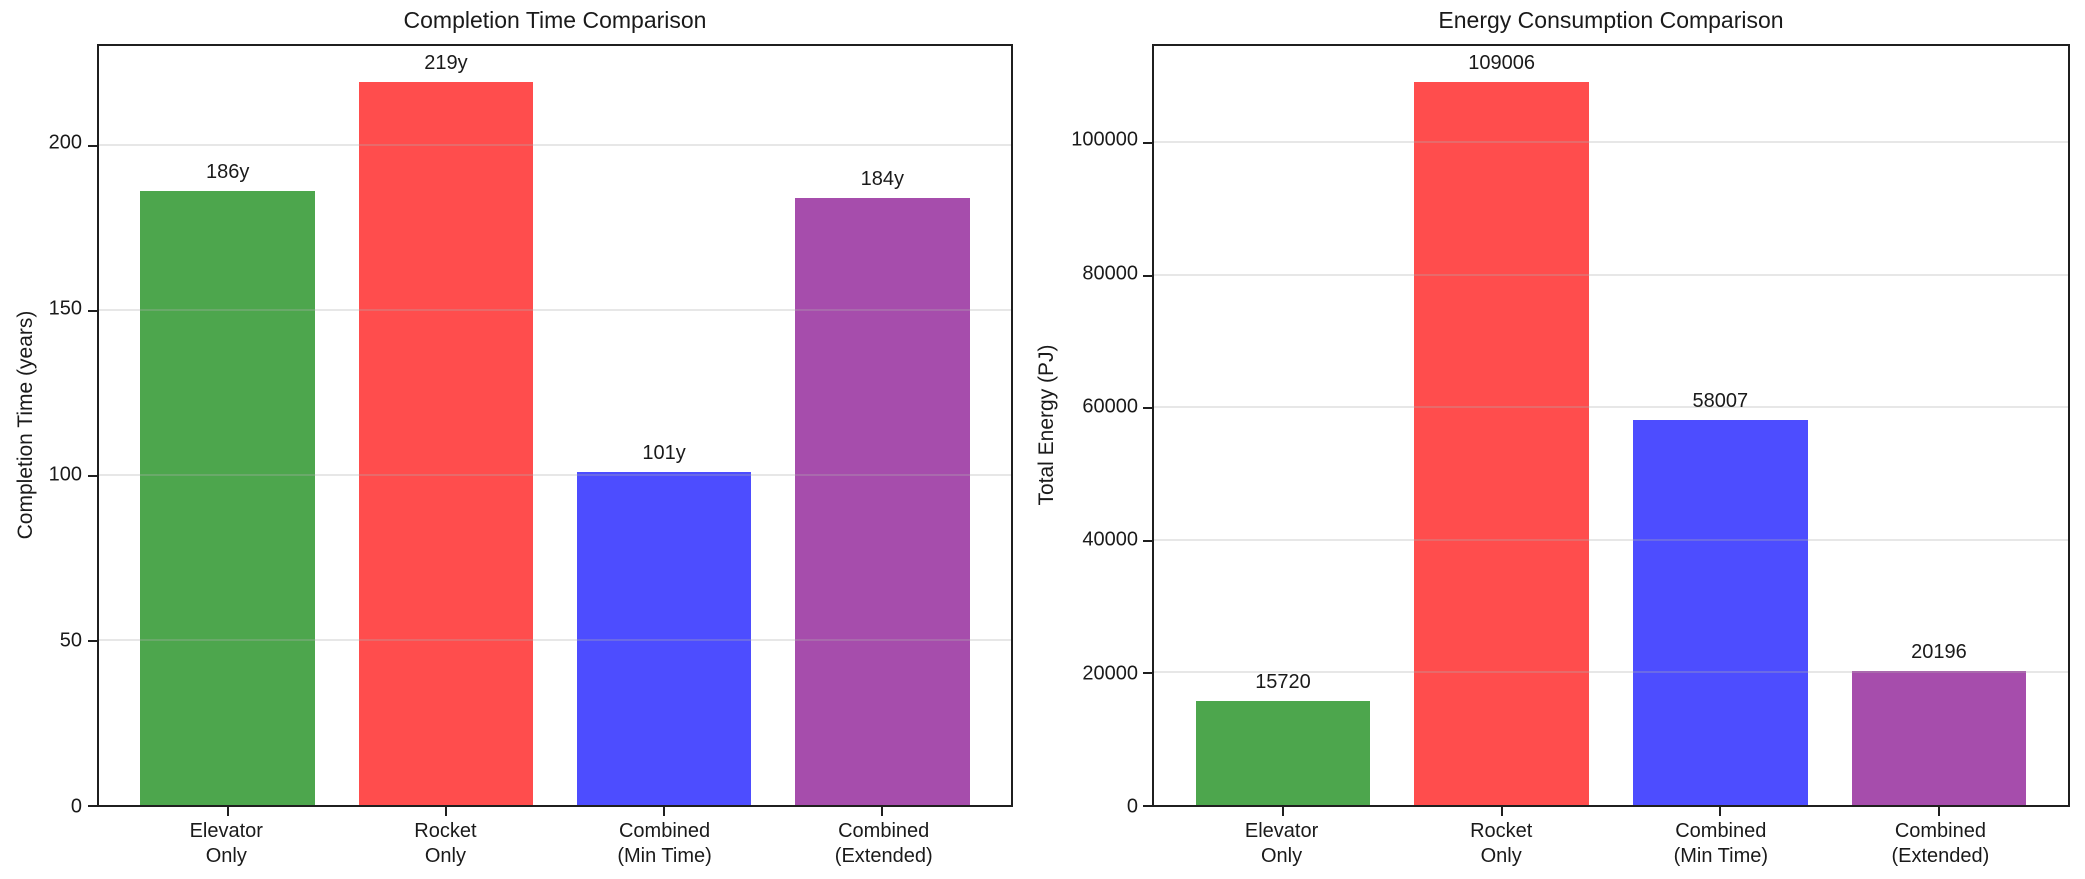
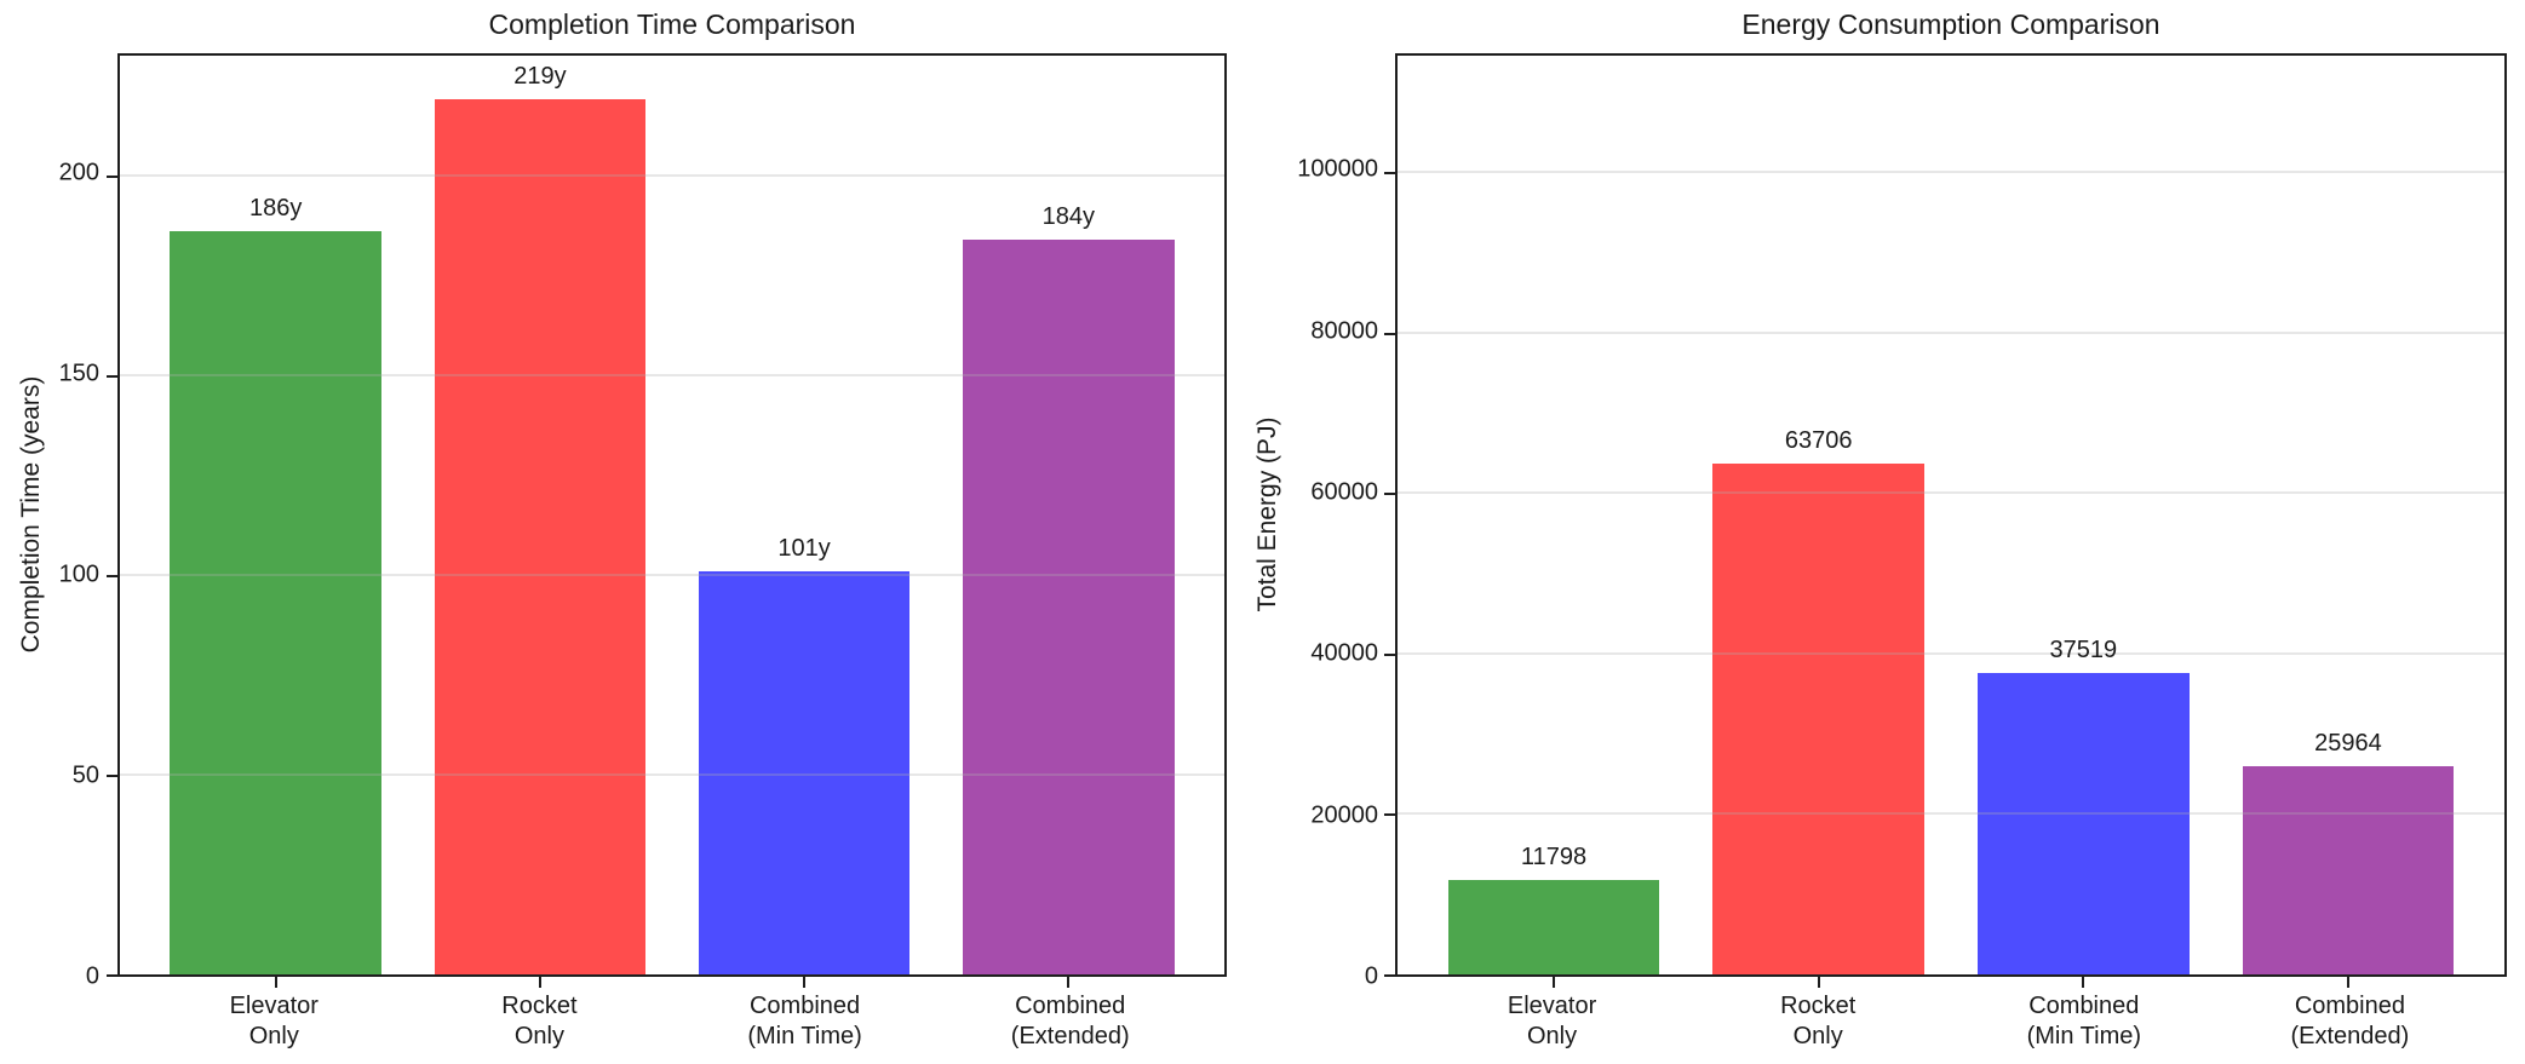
Energy Consumption Comparison/Elevator Only: 15720 -> 11798
Energy Consumption Comparison/Rocket Only: 109006 -> 63706
Energy Consumption Comparison/Combined (Min Time): 58007 -> 37519
Energy Consumption Comparison/Combined (Extended): 20196 -> 25964
